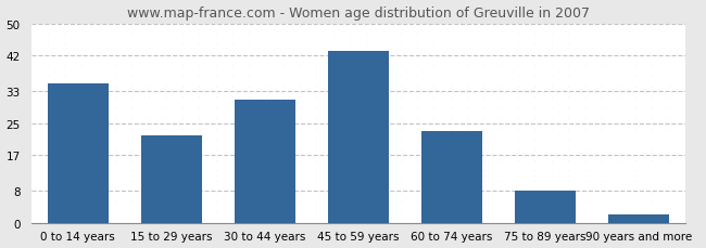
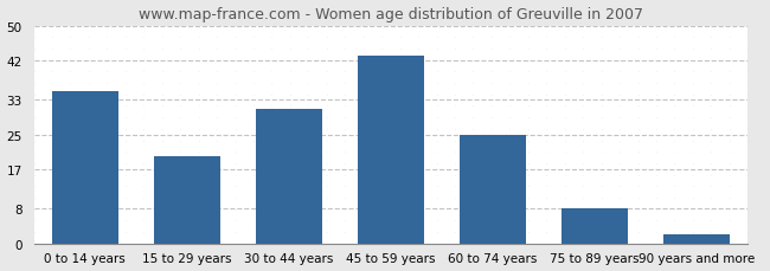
15 to 29 years: 22 -> 20
60 to 74 years: 23 -> 25
